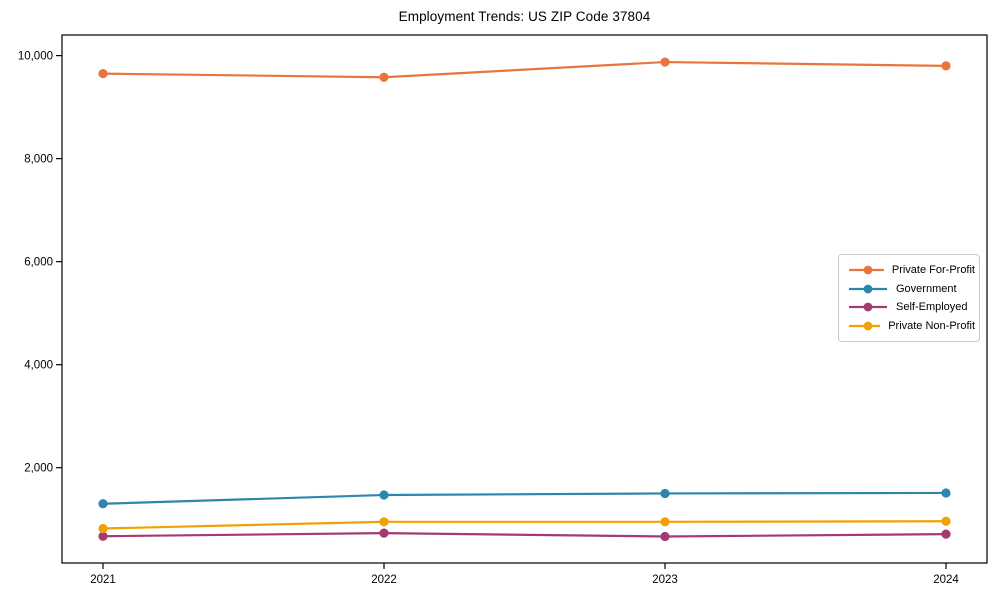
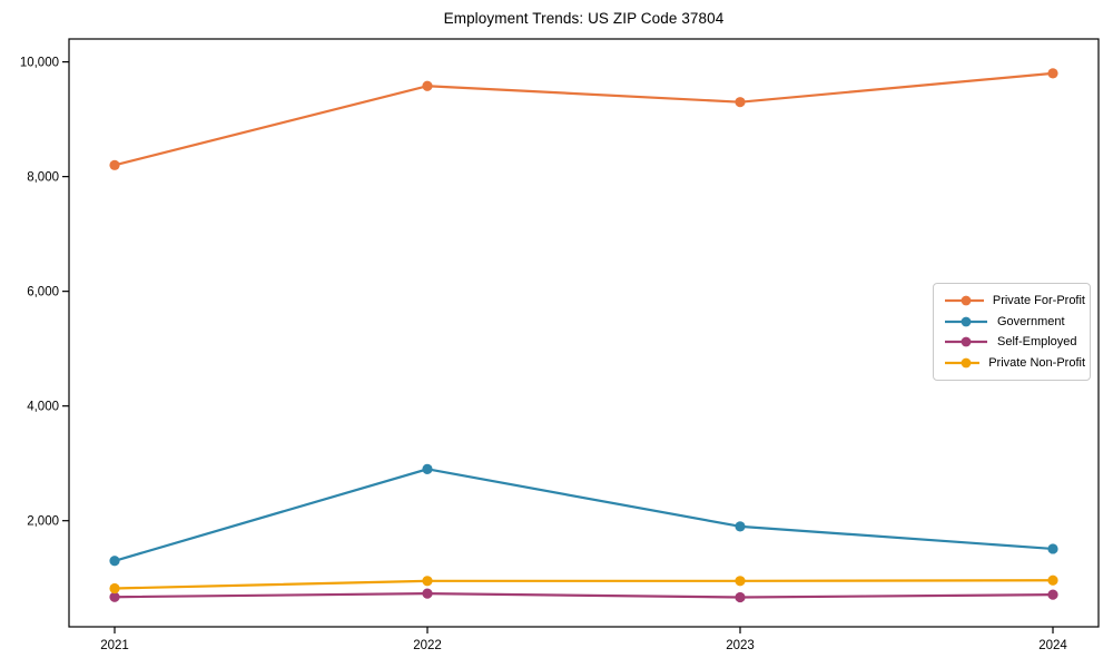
Private For-Profit/2021: 9600 -> 8200
Government/2022: 1500 -> 2900
Private For-Profit/2023: 9900 -> 9300
Government/2023: 1500 -> 1900
